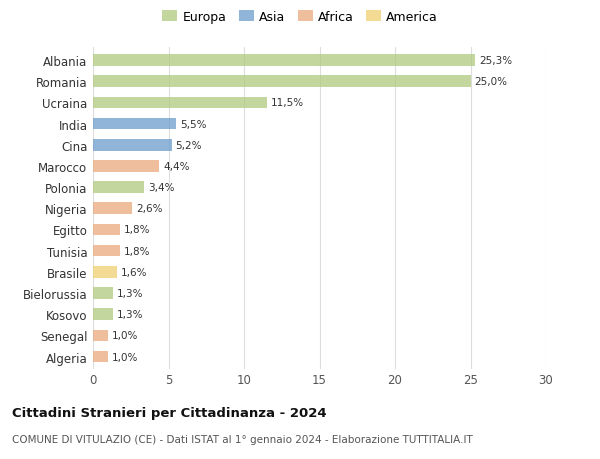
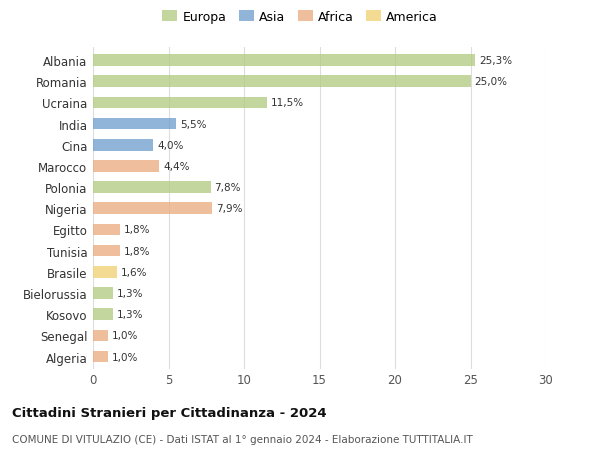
Cina: 5,2% -> 4,0%
Polonia: 3,4% -> 7,8%
Nigeria: 2,6% -> 7,9%
